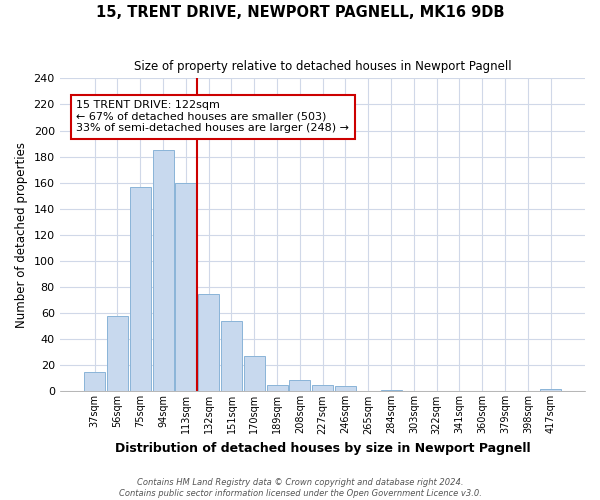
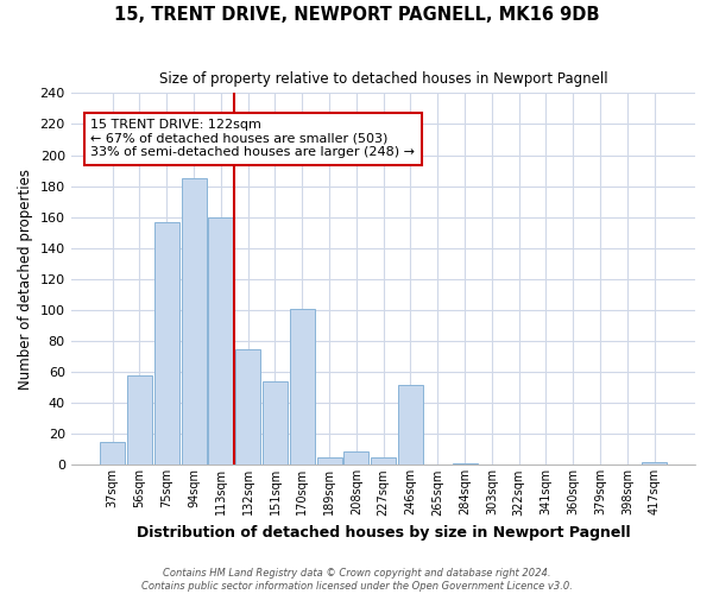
170sqm: 27 -> 101
246sqm: 4 -> 52
